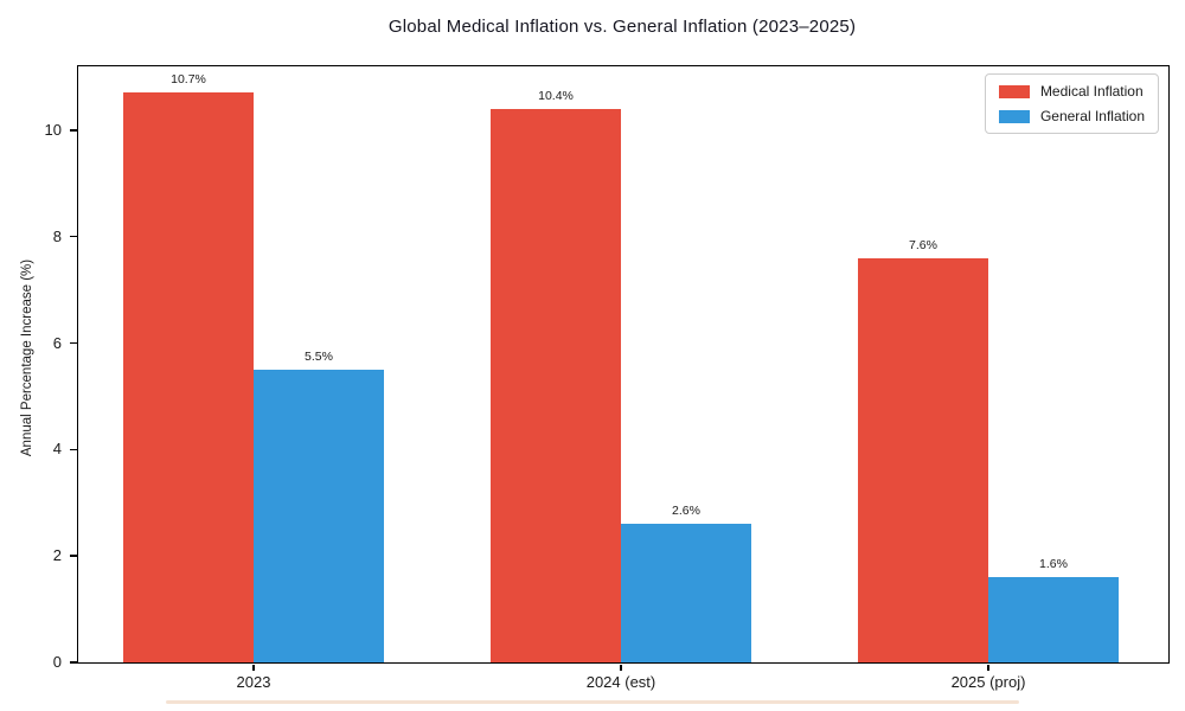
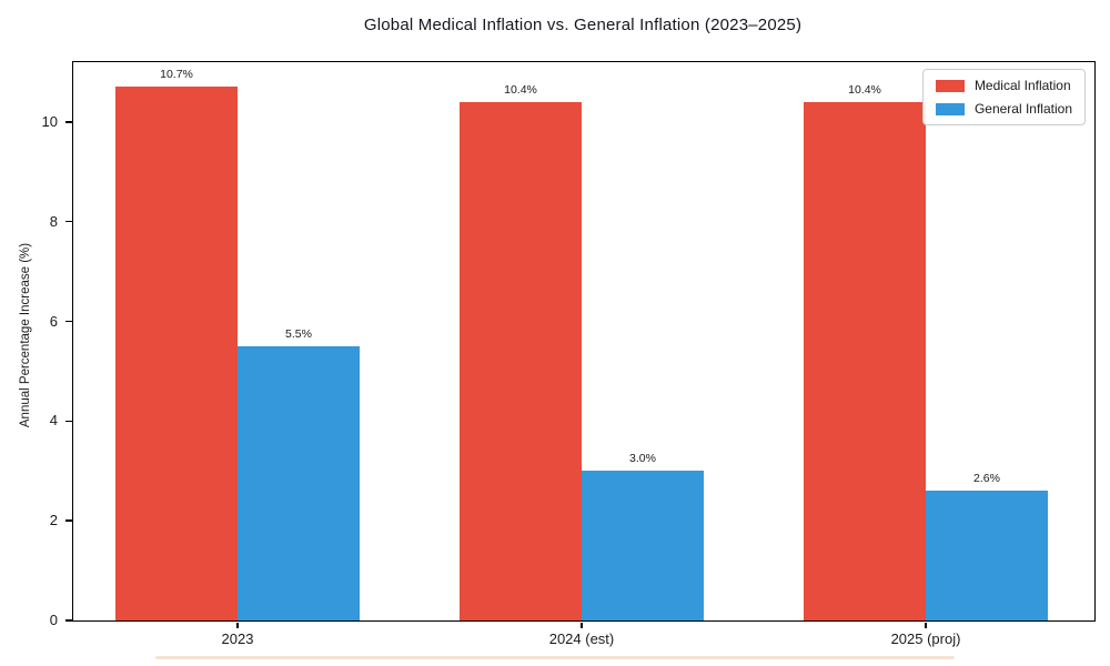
General Inflation/2024 (est): 2.6% -> 3.0%
Medical Inflation/2025 (proj): 7.6% -> 10.4%
General Inflation/2025 (proj): 1.6% -> 2.6%
